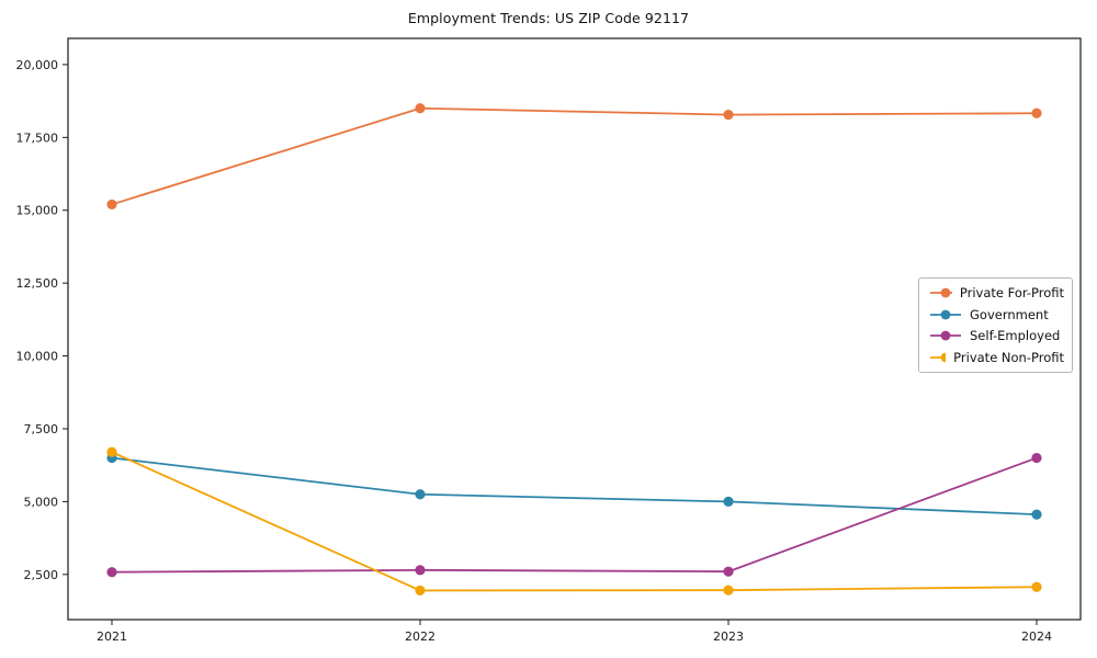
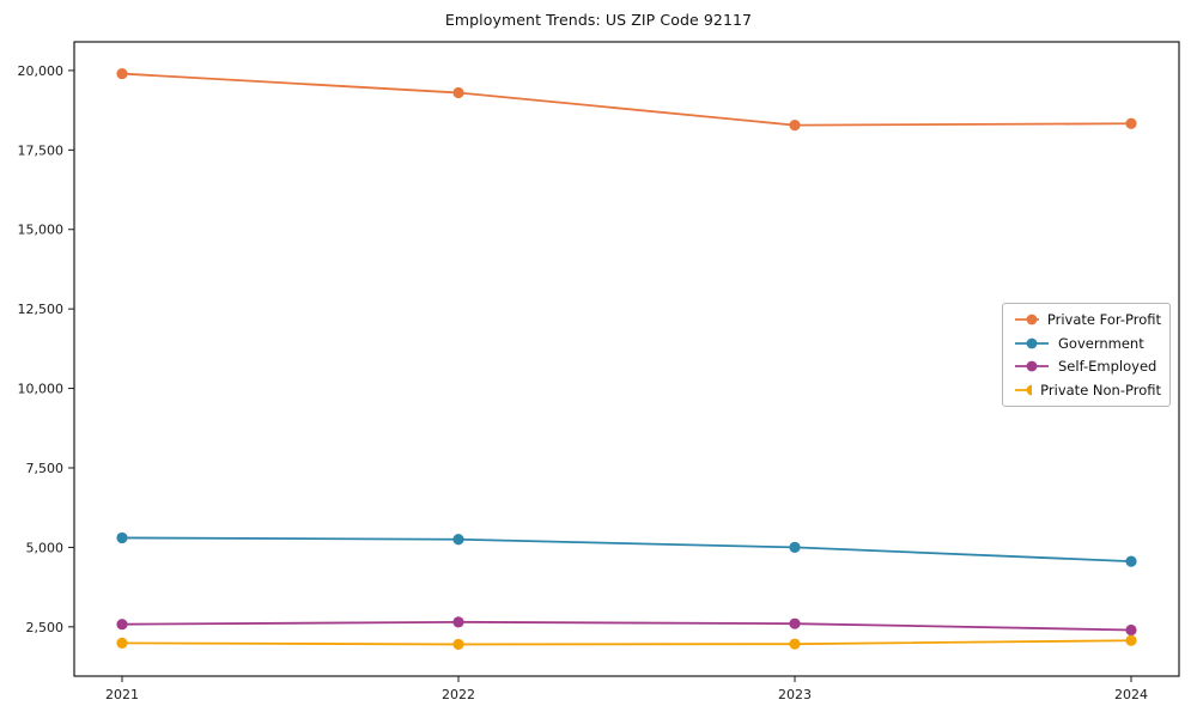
Private For-Profit/2021: 15200 -> 19900
Government/2021: 6500 -> 5300
Private Non-Profit/2021: 6700 -> 2000
Private For-Profit/2022: 18500 -> 19300
Self-Employed/2024: 6500 -> 2400
